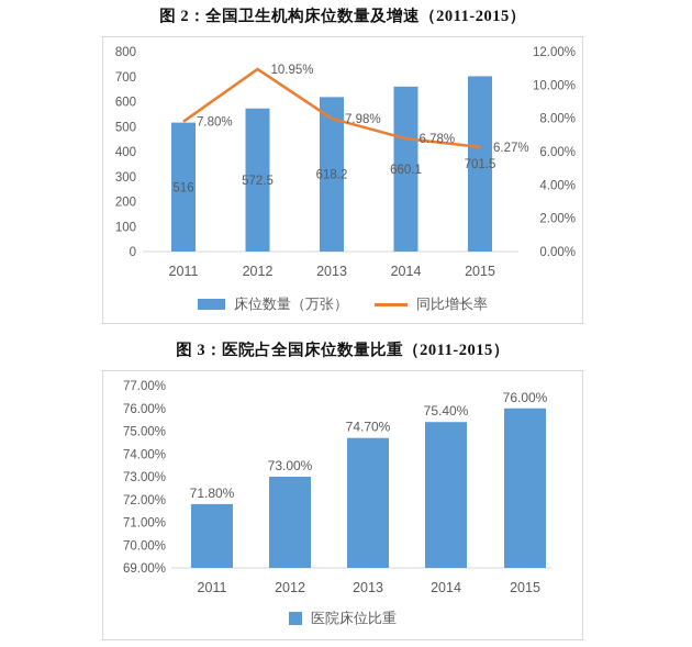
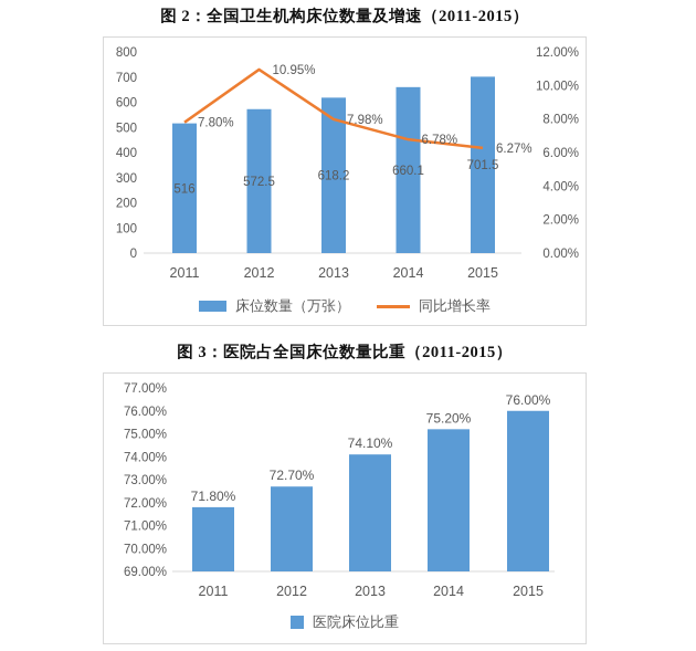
图 3：医院占全国床位数量比重（2011-2015）/2012: 73.00% -> 72.70%
图 3：医院占全国床位数量比重（2011-2015）/2013: 74.70% -> 74.10%
图 3：医院占全国床位数量比重（2011-2015）/2014: 75.40% -> 75.20%
